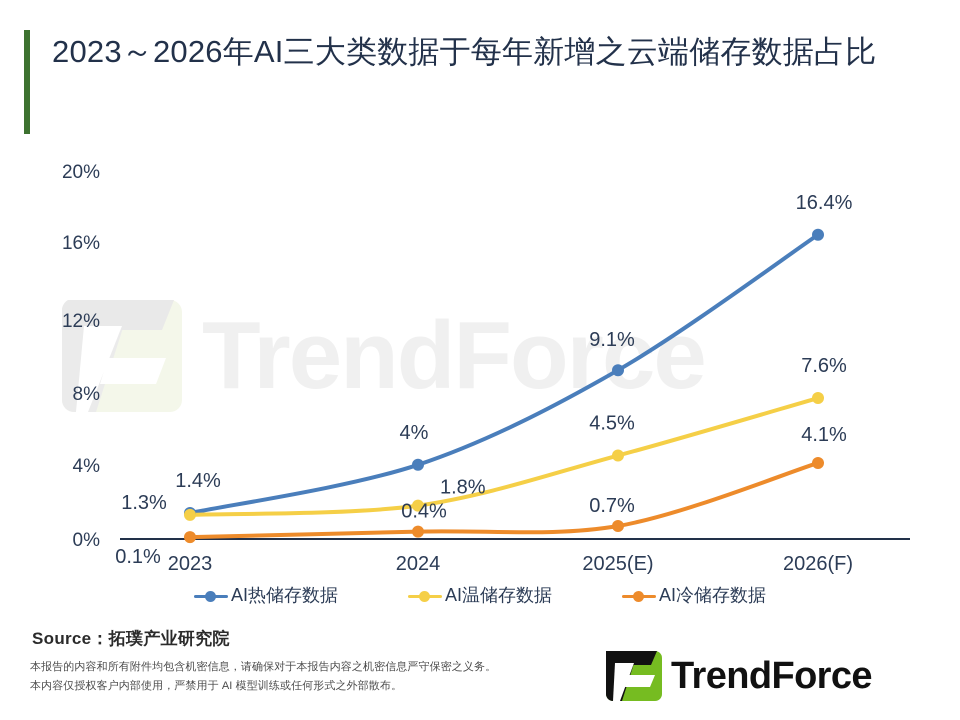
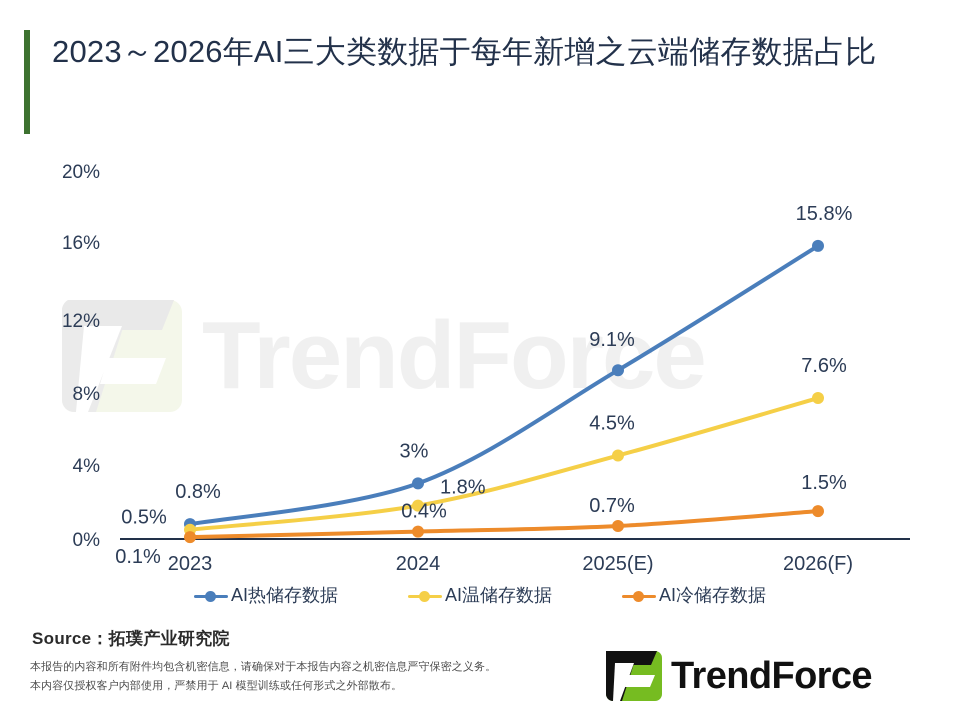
AI热储存数据/2023: 1.4% -> 0.8%
AI温储存数据/2023: 1.3% -> 0.5%
AI热储存数据/2024: 4% -> 3%
AI热储存数据/2026(F): 16.4% -> 15.8%
AI冷储存数据/2026(F): 4.1% -> 1.5%
